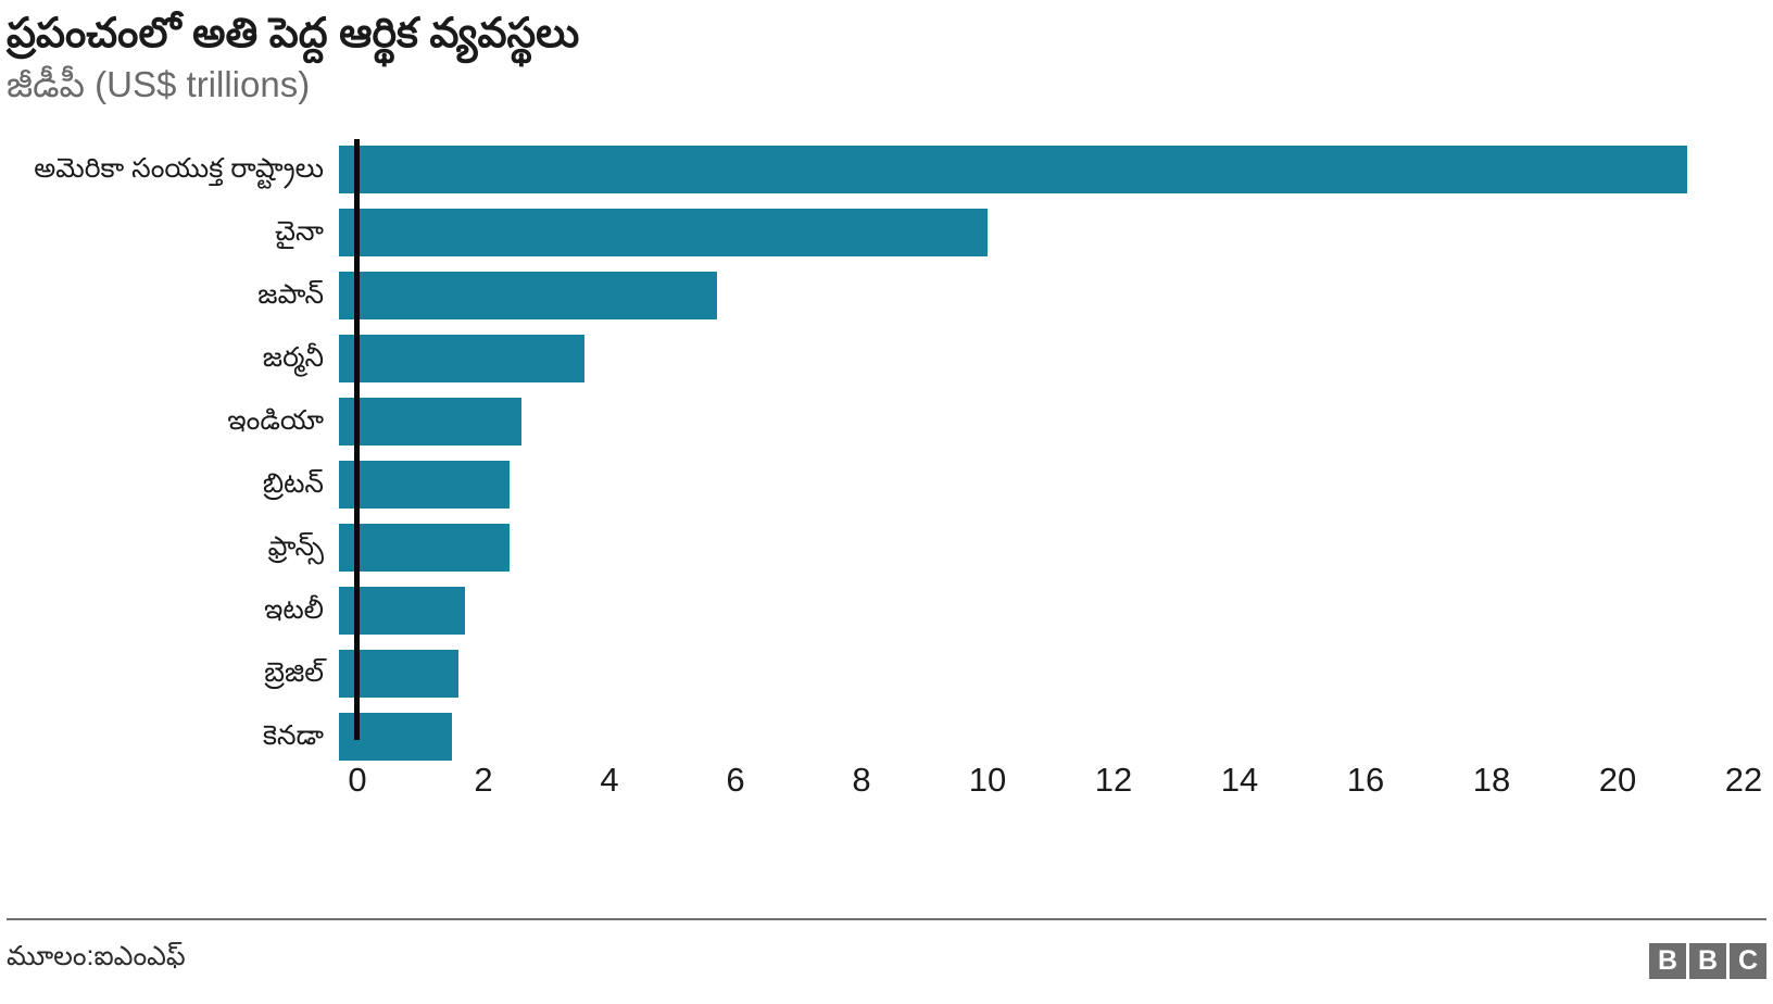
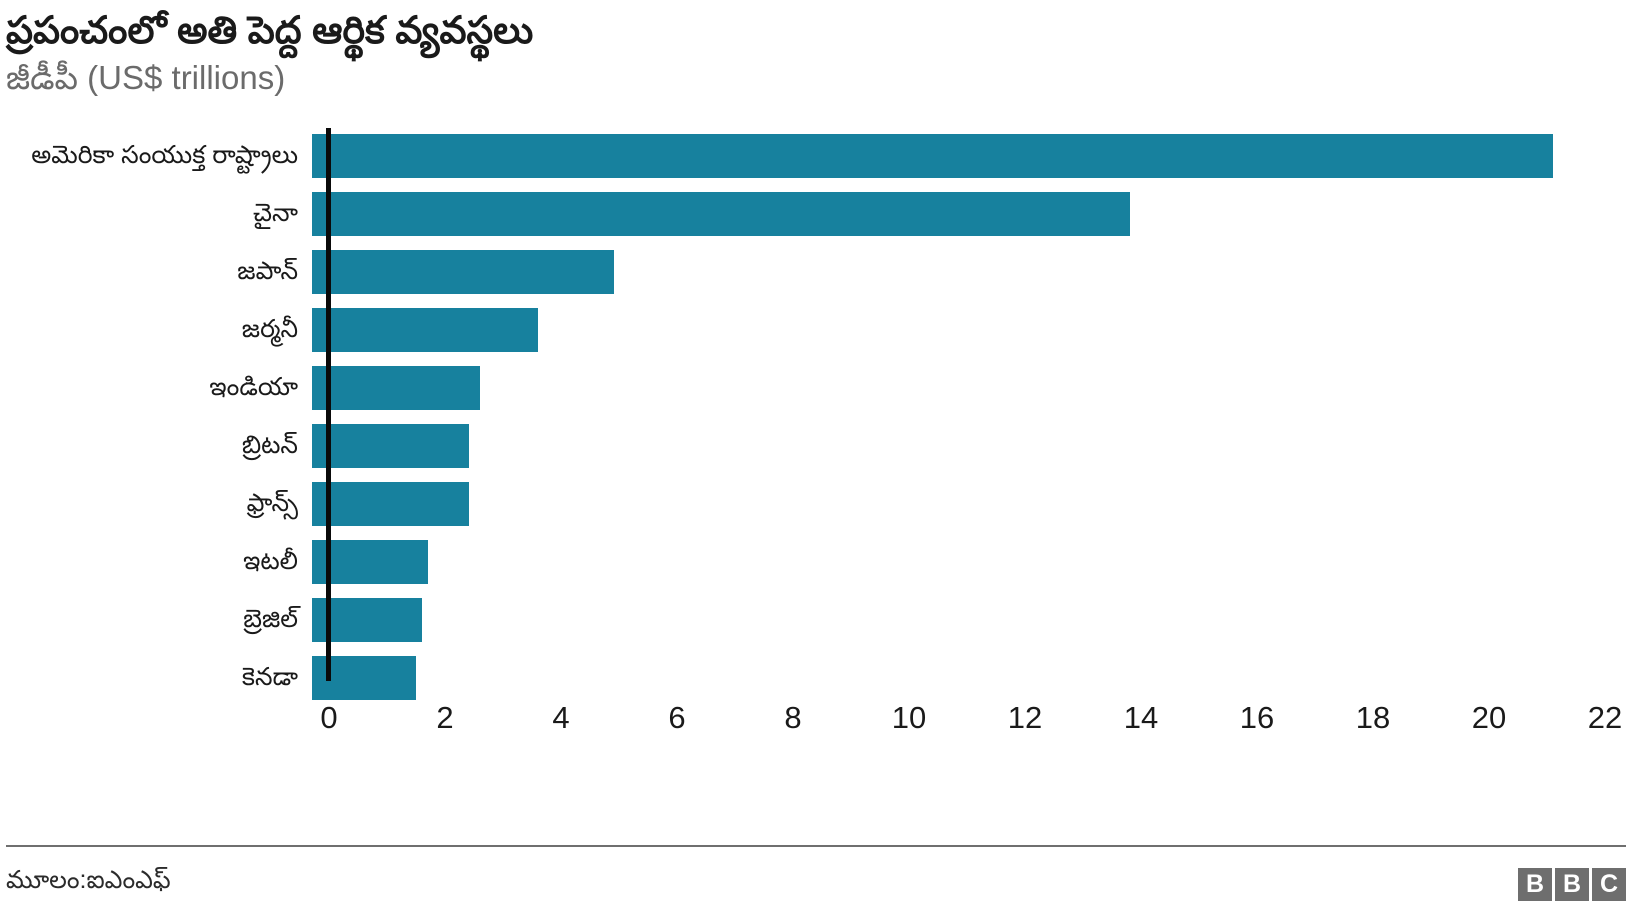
చైనా: 10.3 -> 14.1
జపాన్: 6.0 -> 5.2
